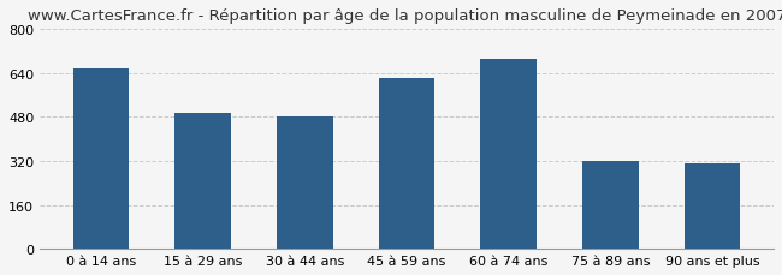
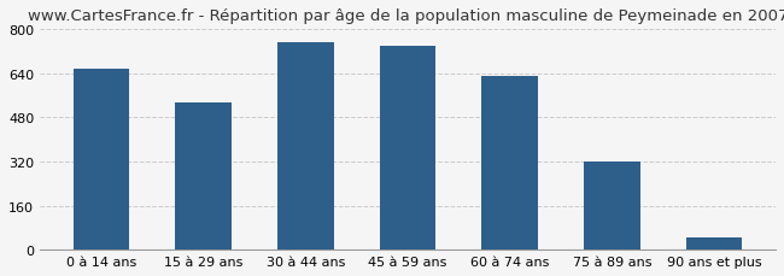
15 à 29 ans: 495 -> 535
30 à 44 ans: 480 -> 755
45 à 59 ans: 620 -> 740
60 à 74 ans: 690 -> 630
90 ans et plus: 310 -> 45
